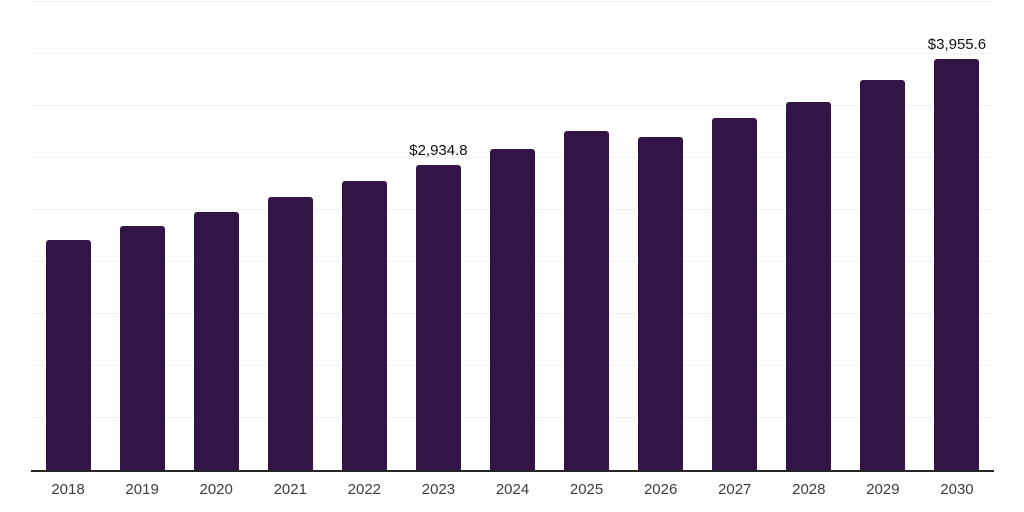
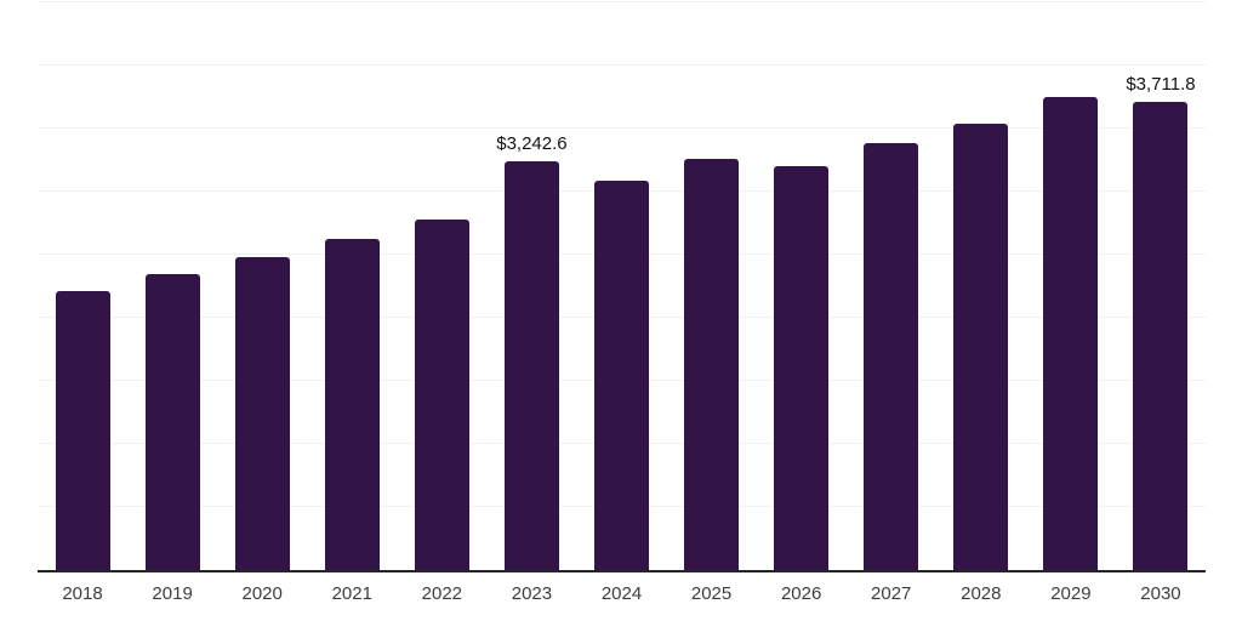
2023: $2,934.8 -> $3,242.6
2030: $3,955.6 -> $3,711.8
